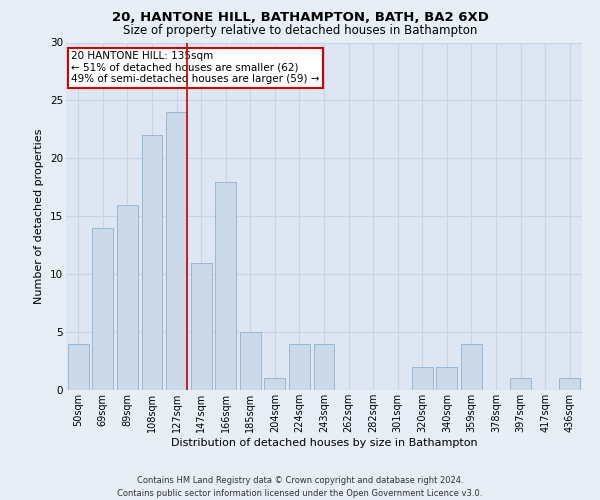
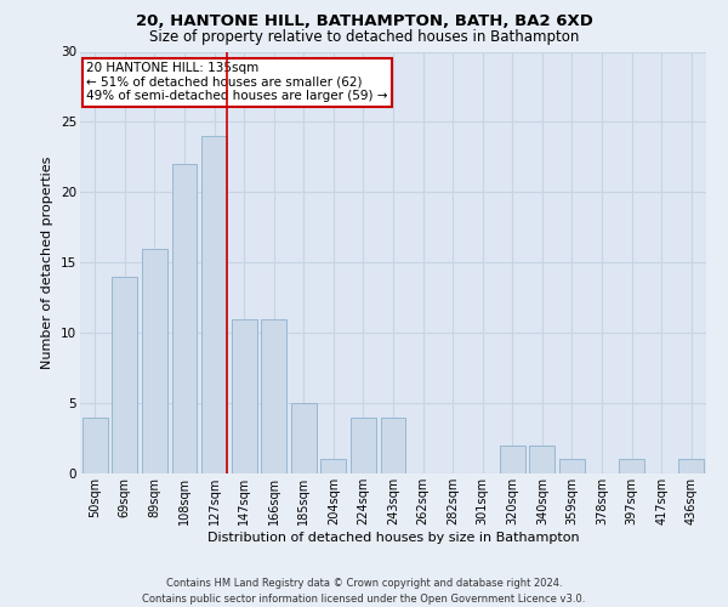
166sqm: 18 -> 11
359sqm: 4 -> 1
